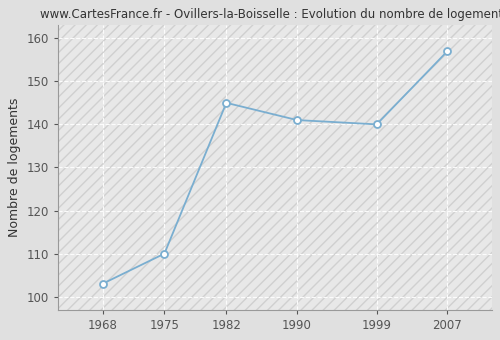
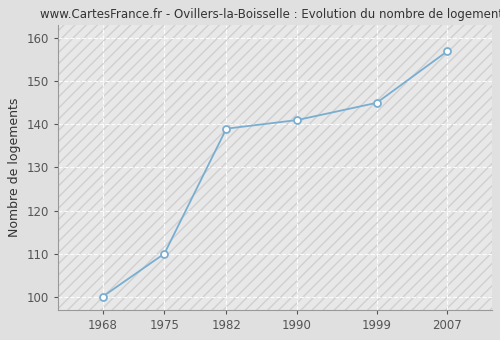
1968: 103 -> 100
1982: 145 -> 139
1999: 140 -> 145
